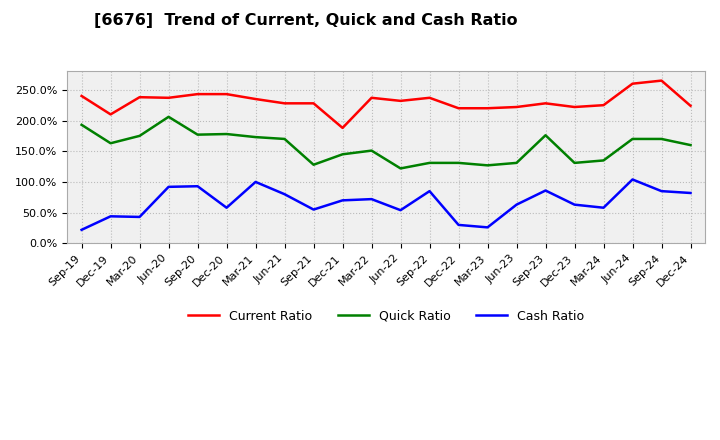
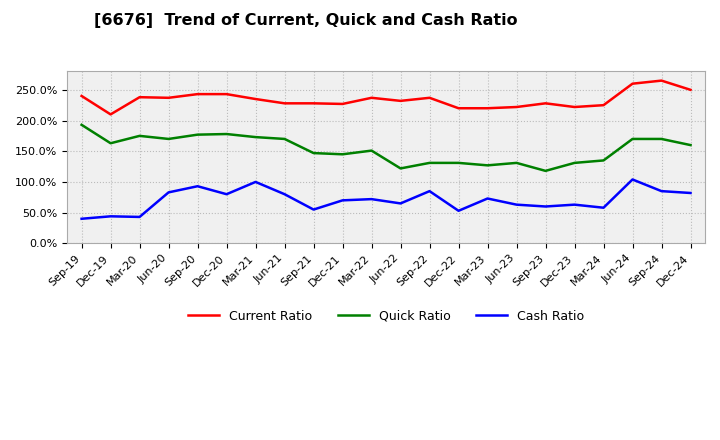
Cash Ratio/Sep-19: 22% -> 40%
Quick Ratio/Jun-20: 206% -> 170%
Cash Ratio/Jun-20: 92% -> 83%
Cash Ratio/Dec-20: 58% -> 80%
Quick Ratio/Sep-21: 128% -> 147%
Current Ratio/Dec-21: 188% -> 227%
Cash Ratio/Jun-22: 54% -> 65%
Cash Ratio/Dec-22: 30% -> 53%
Cash Ratio/Mar-23: 26% -> 73%
Quick Ratio/Sep-23: 176% -> 118%
Cash Ratio/Sep-23: 86% -> 60%
Current Ratio/Dec-24: 224% -> 250%
